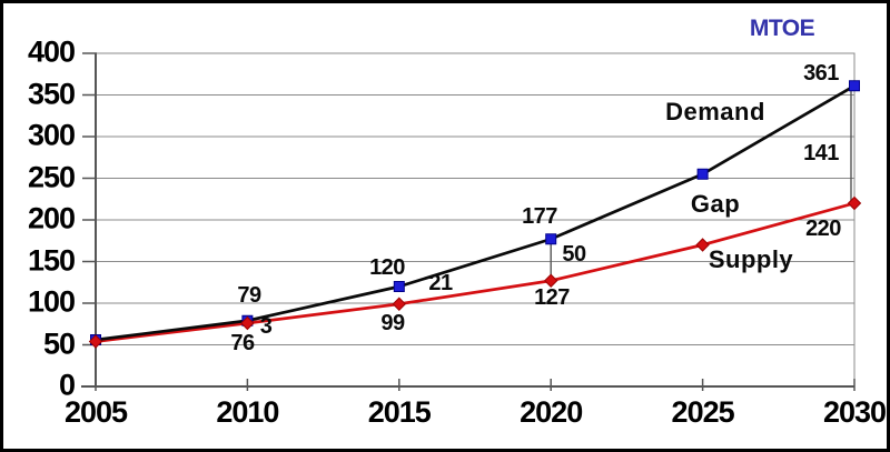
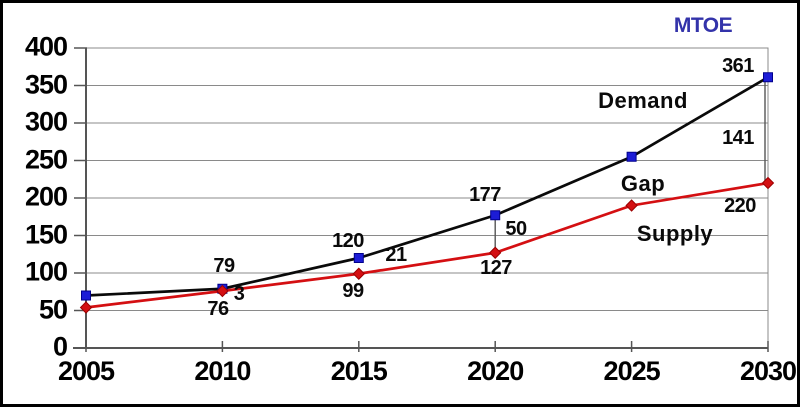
Demand/2005: 60 -> 70
Supply/2025: 170 -> 190
